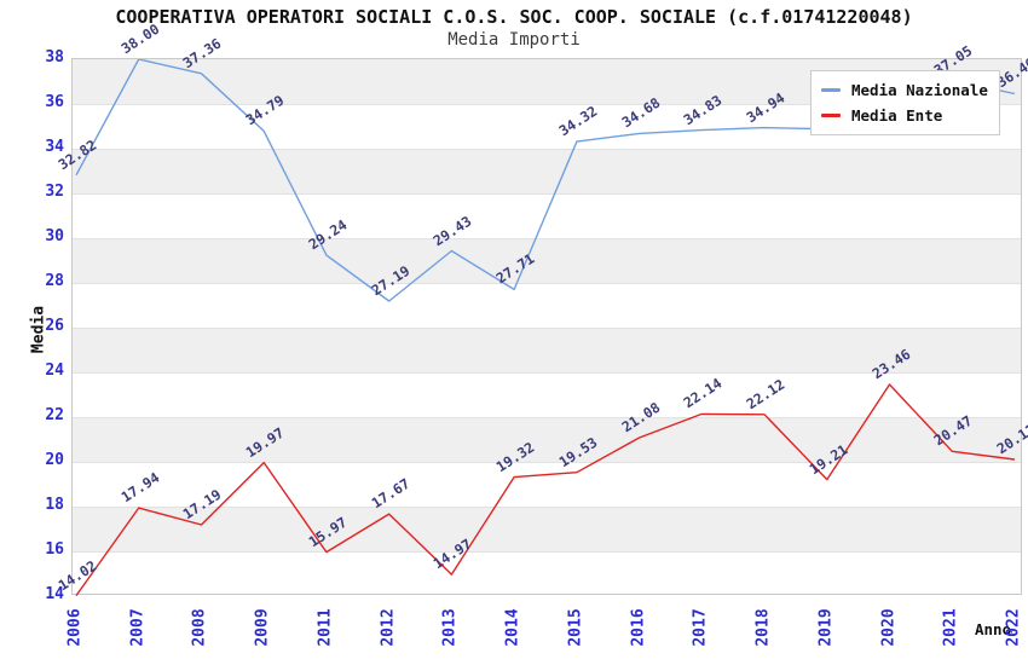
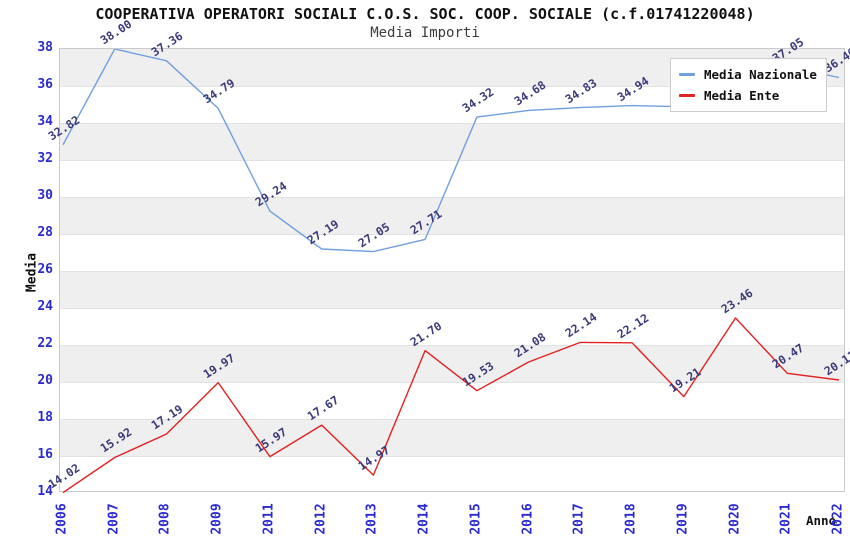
Media Ente/2007: 17.94 -> 15.92
Media Nazionale/2013: 29.43 -> 27.05
Media Ente/2014: 19.32 -> 21.70
